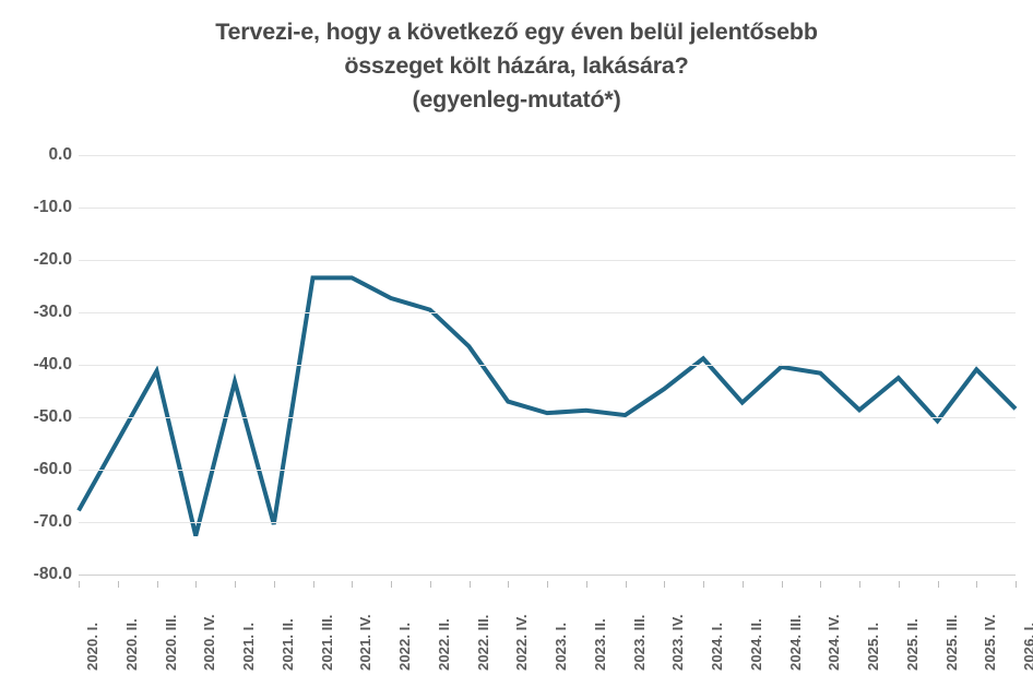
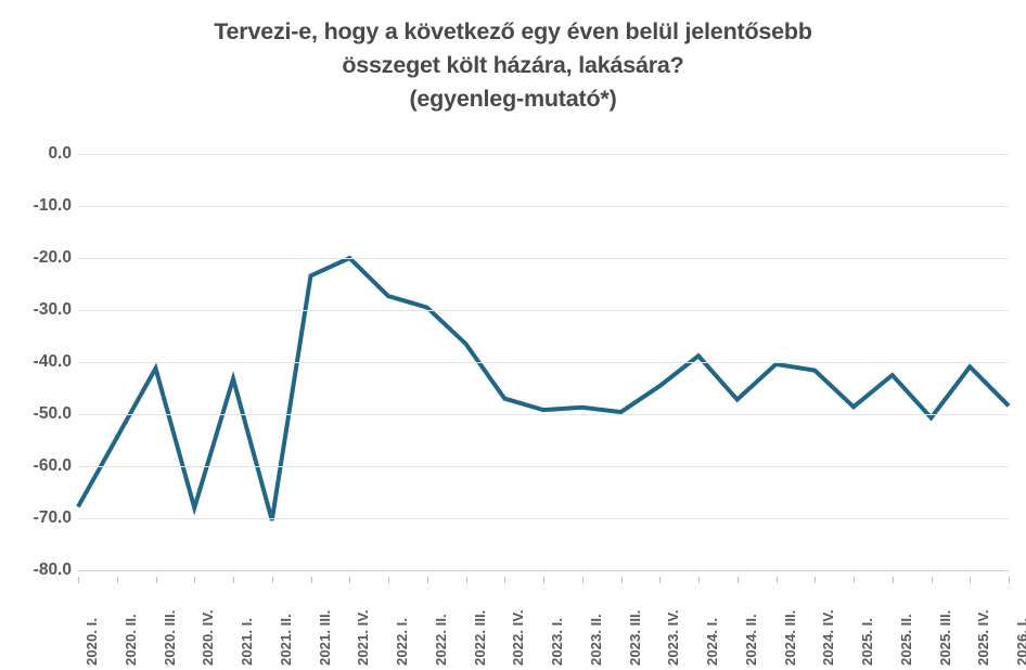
2020. IV.: -73 -> -68
2021. IV.: -23 -> -20
